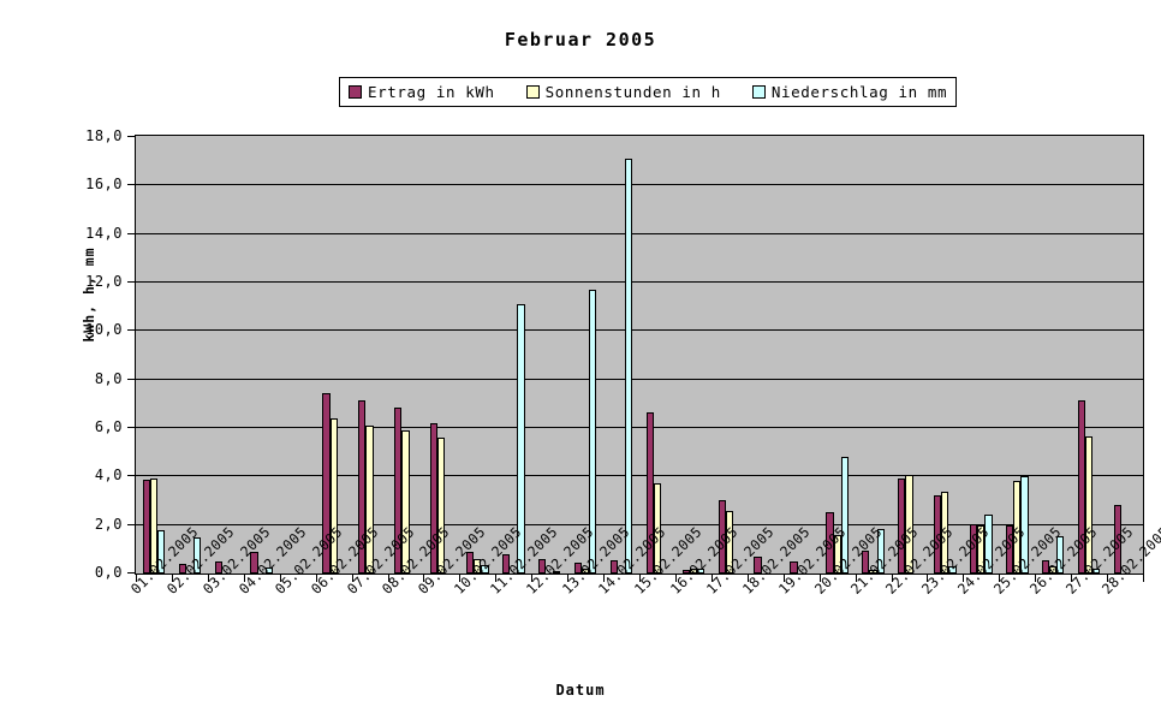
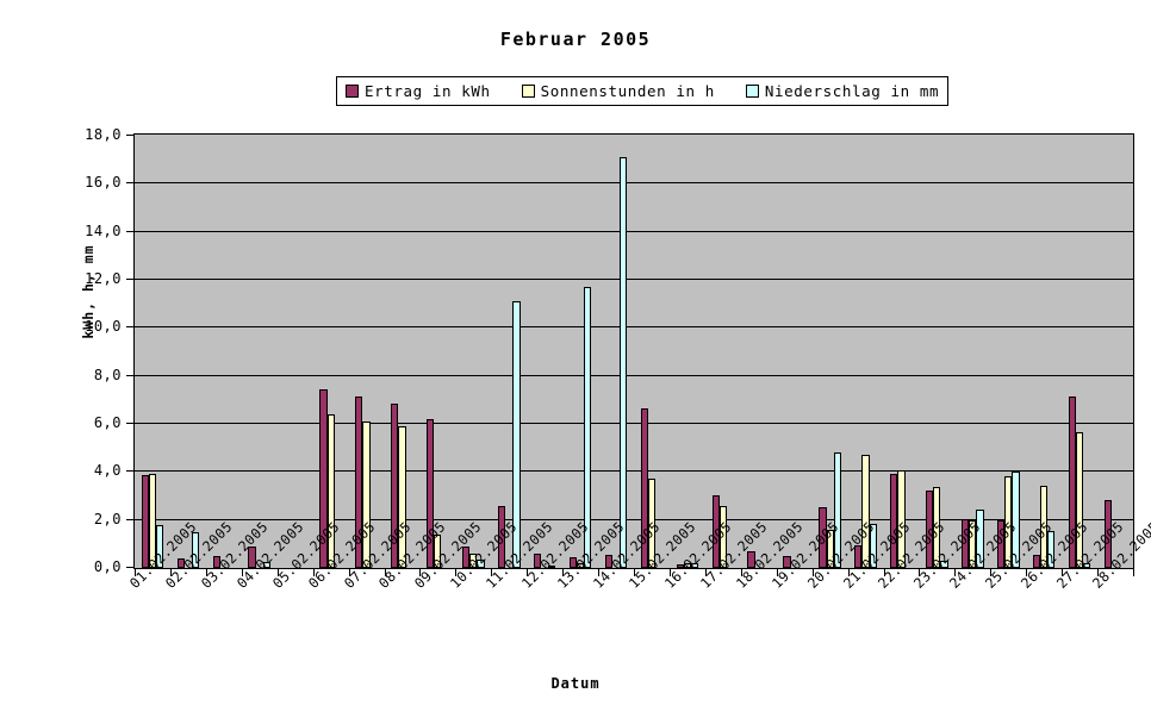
Sonnenstunden in h/09.02.2005: 5,6 -> 1,4
Ertrag in kWh/11.02.2005: 0,8 -> 2,6
Sonnenstunden in h/21.02.2005: 0,1 -> 4,7
Sonnenstunden in h/26.02.2005: 0,3 -> 3,4
